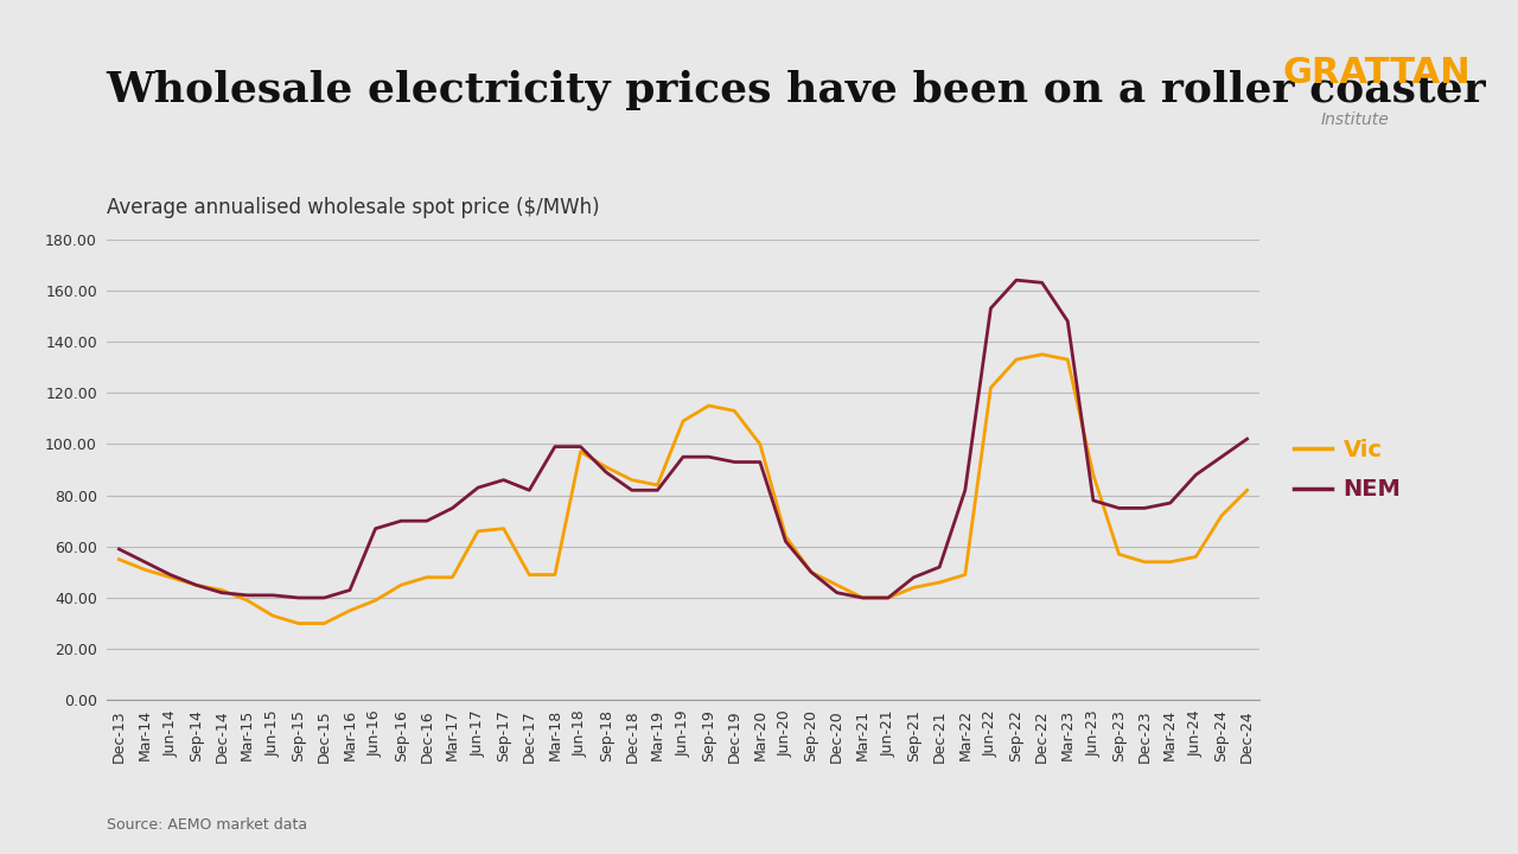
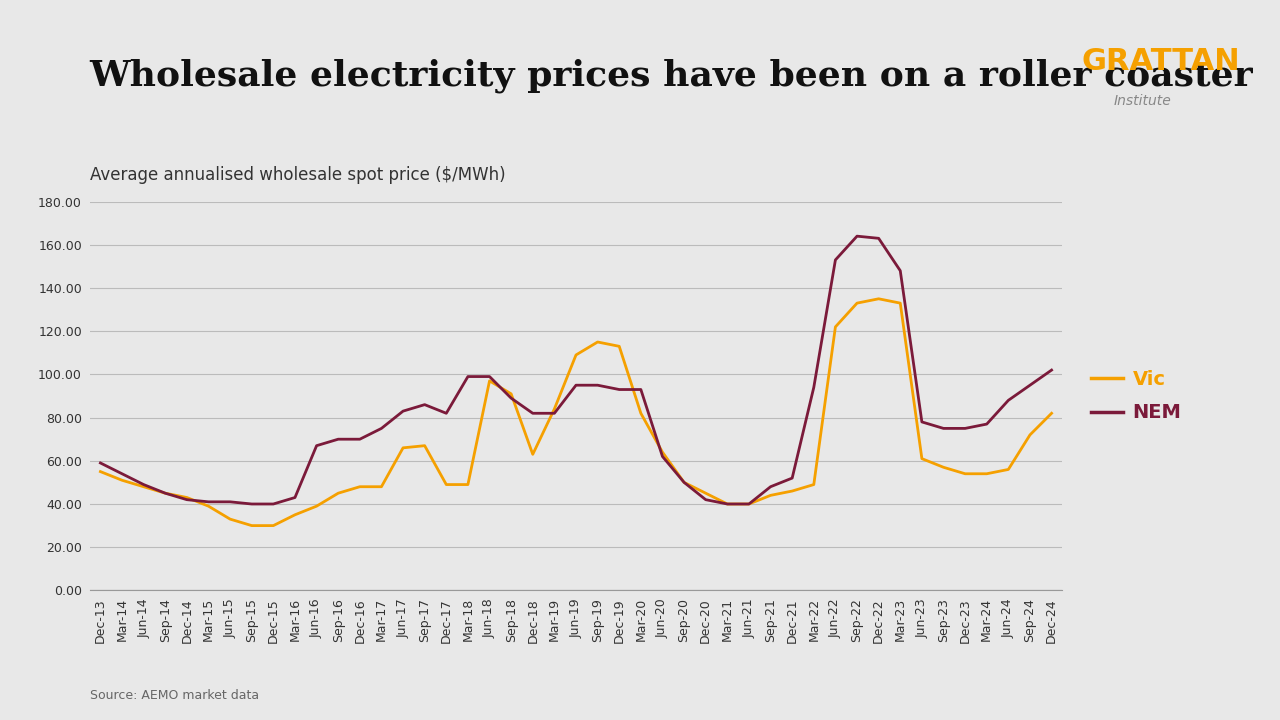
Vic/Dec-18: 86 -> 63
Vic/Mar-20: 100 -> 82
NEM/Mar-22: 82 -> 94
Vic/Jun-23: 88 -> 61
